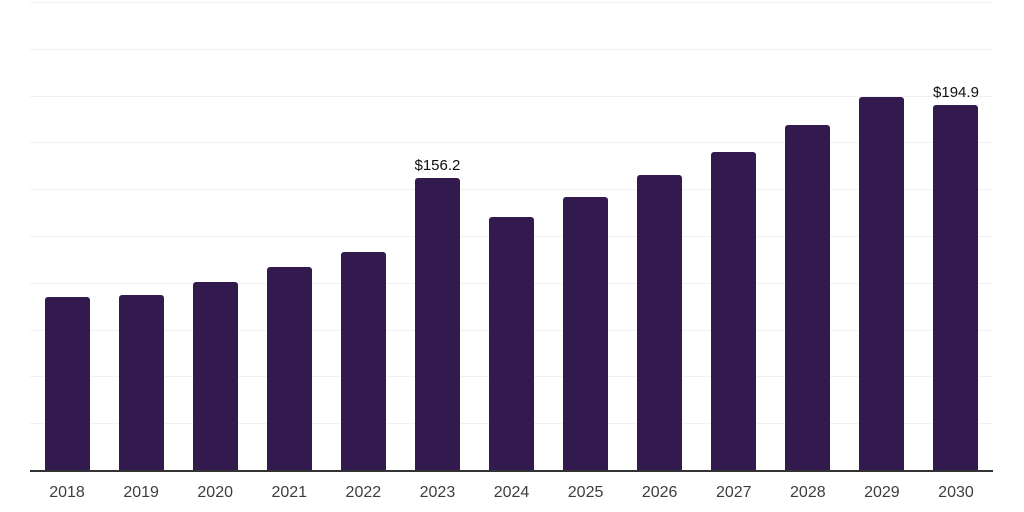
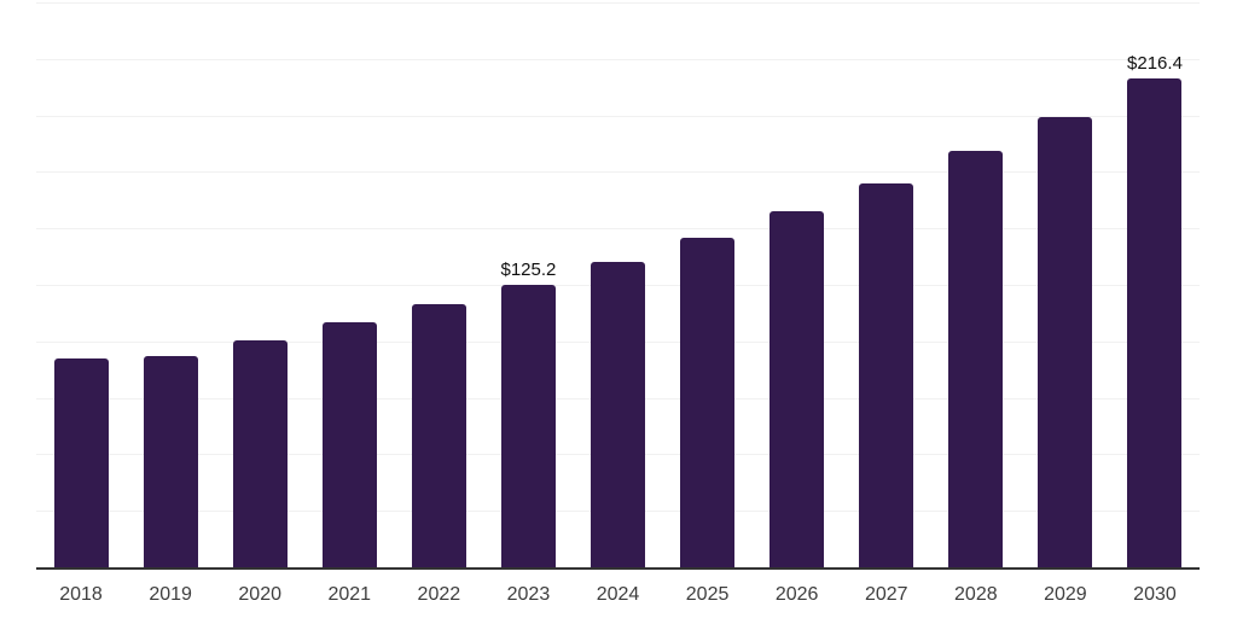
2023: $156.2 -> $125.2
2030: $194.9 -> $216.4
